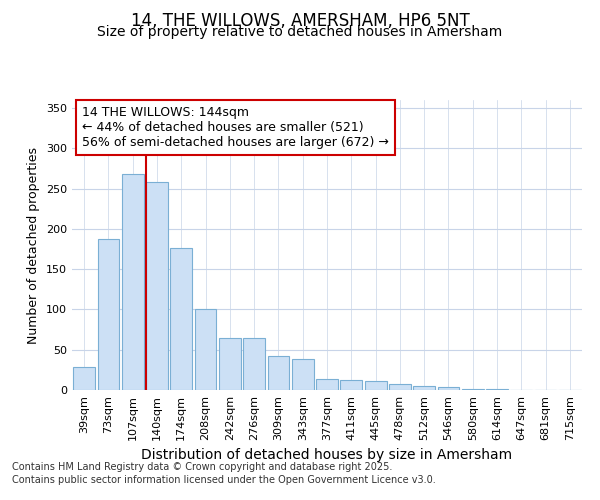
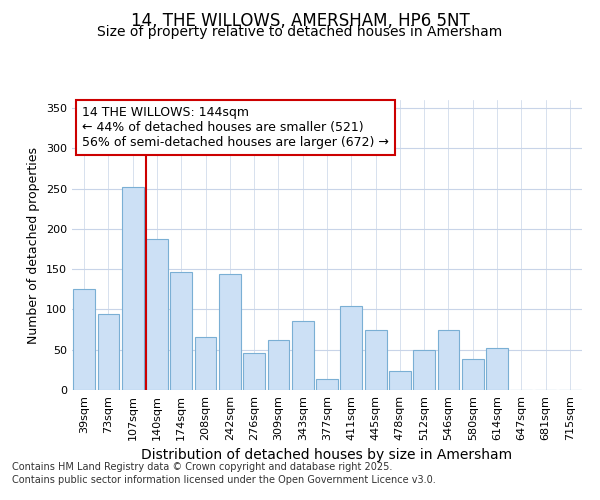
39sqm: 28 -> 126
73sqm: 187 -> 94
107sqm: 268 -> 252
140sqm: 258 -> 188
174sqm: 176 -> 146
208sqm: 100 -> 66
242sqm: 65 -> 144
276sqm: 65 -> 46
309sqm: 42 -> 62
343sqm: 38 -> 86
411sqm: 12 -> 104
445sqm: 11 -> 74
478sqm: 8 -> 24
512sqm: 5 -> 50
546sqm: 4 -> 74
580sqm: 1 -> 38
614sqm: 1 -> 52
